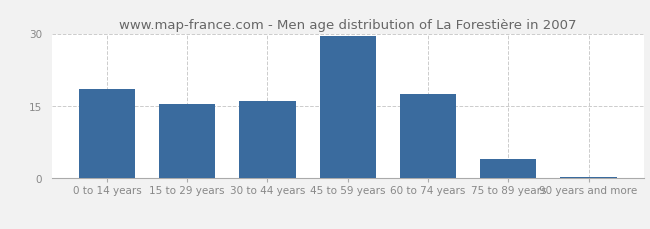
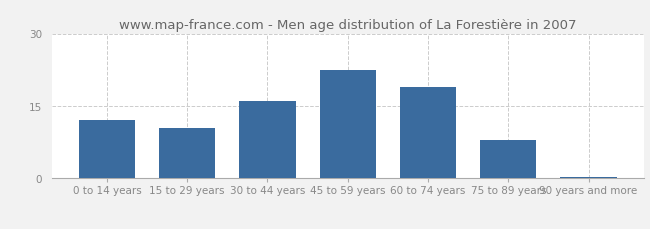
0 to 14 years: 18.5 -> 12.0
15 to 29 years: 15.5 -> 10.5
45 to 59 years: 29.5 -> 22.5
60 to 74 years: 17.5 -> 19.0
75 to 89 years: 4.0 -> 8.0
